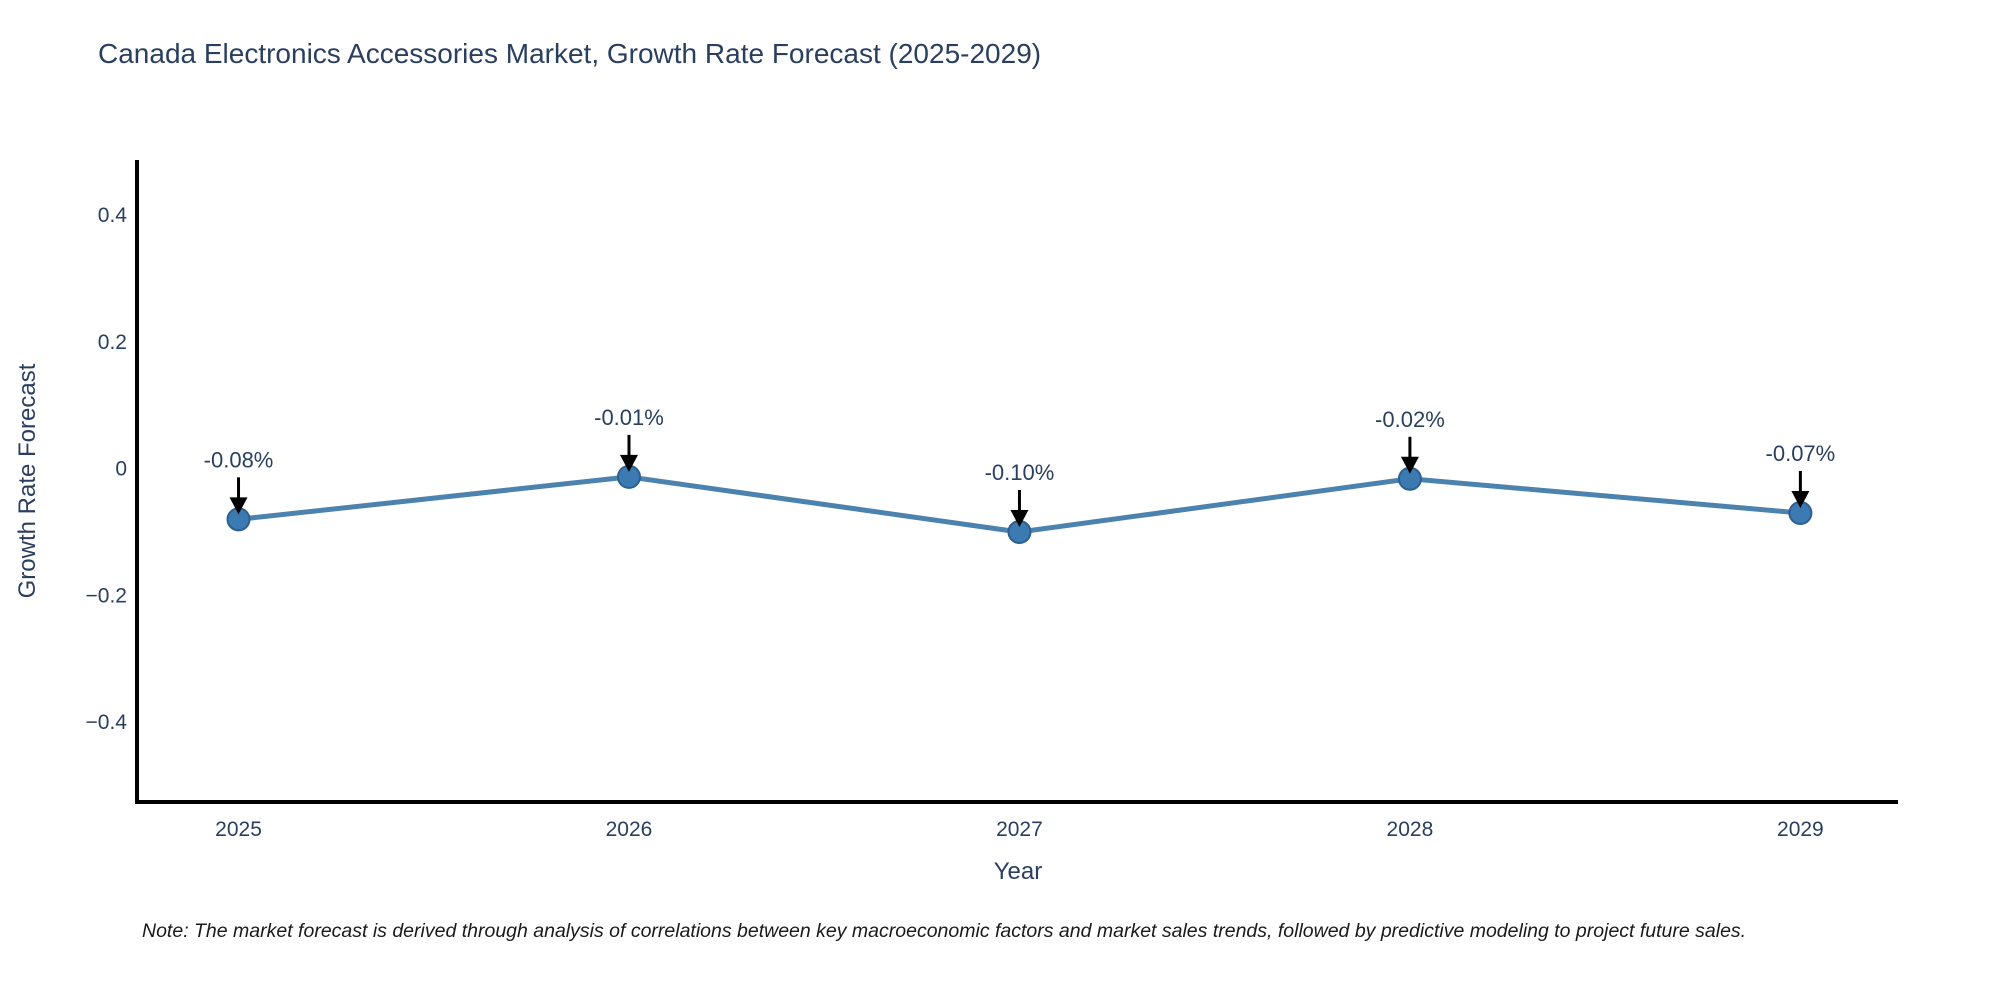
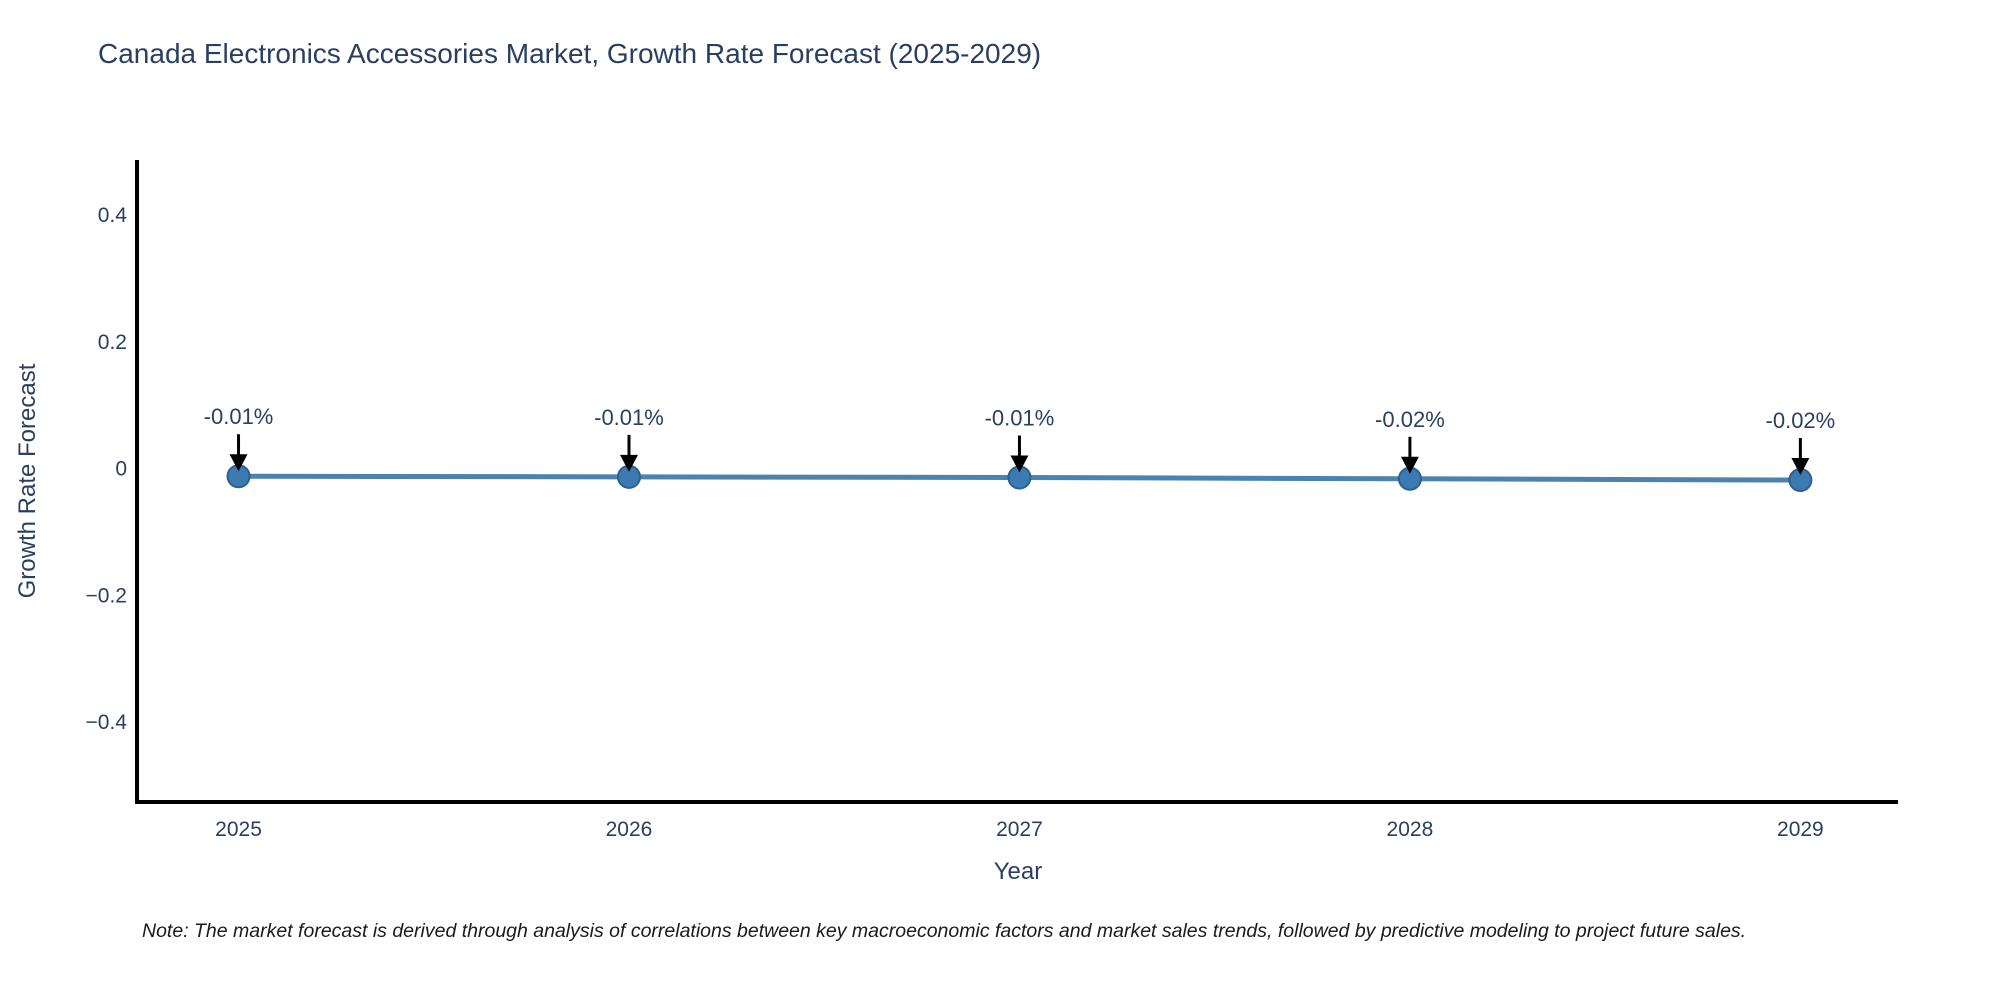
2025: -0.08% -> -0.01%
2027: -0.10% -> -0.01%
2029: -0.07% -> -0.02%
